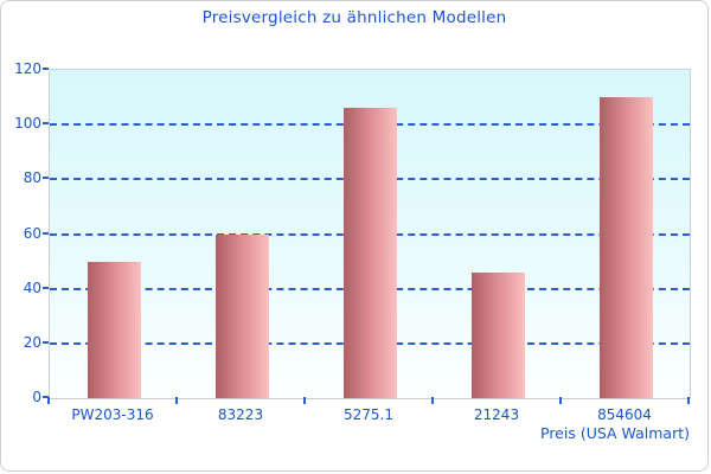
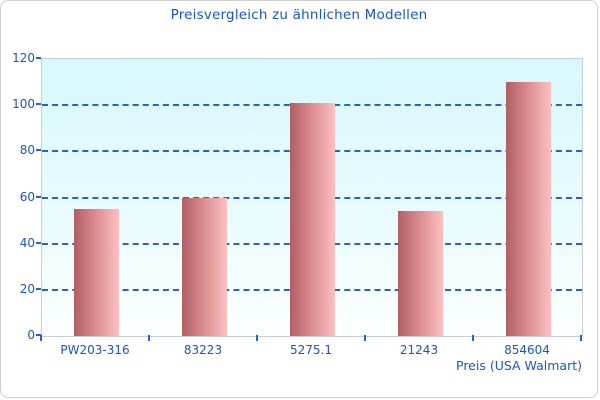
PW203-316: 50 -> 55
5275.1: 106 -> 101
21243: 46 -> 54
